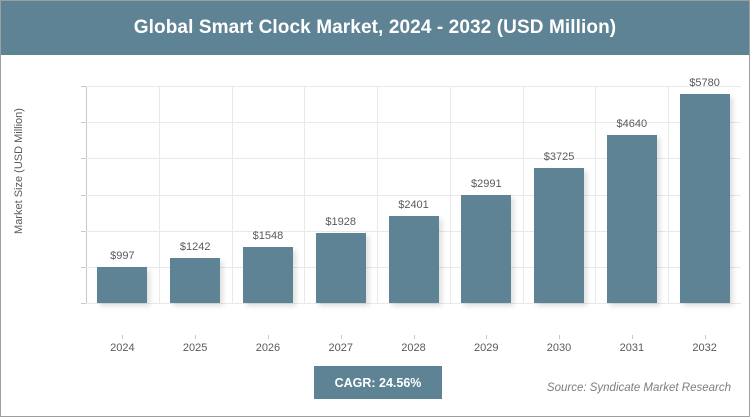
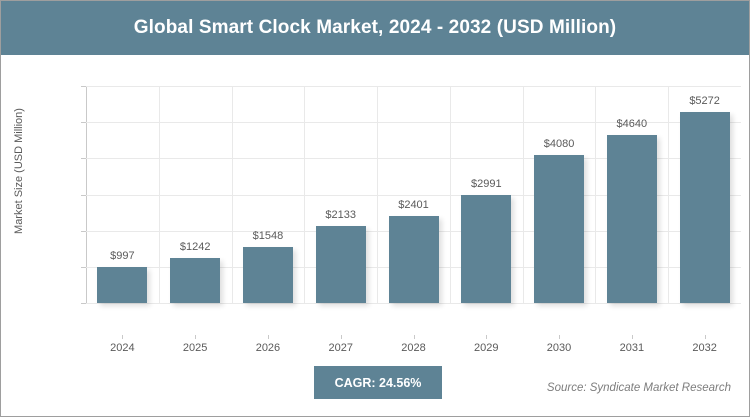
2027: $1928 -> $2133
2030: $3725 -> $4080
2032: $5780 -> $5272
